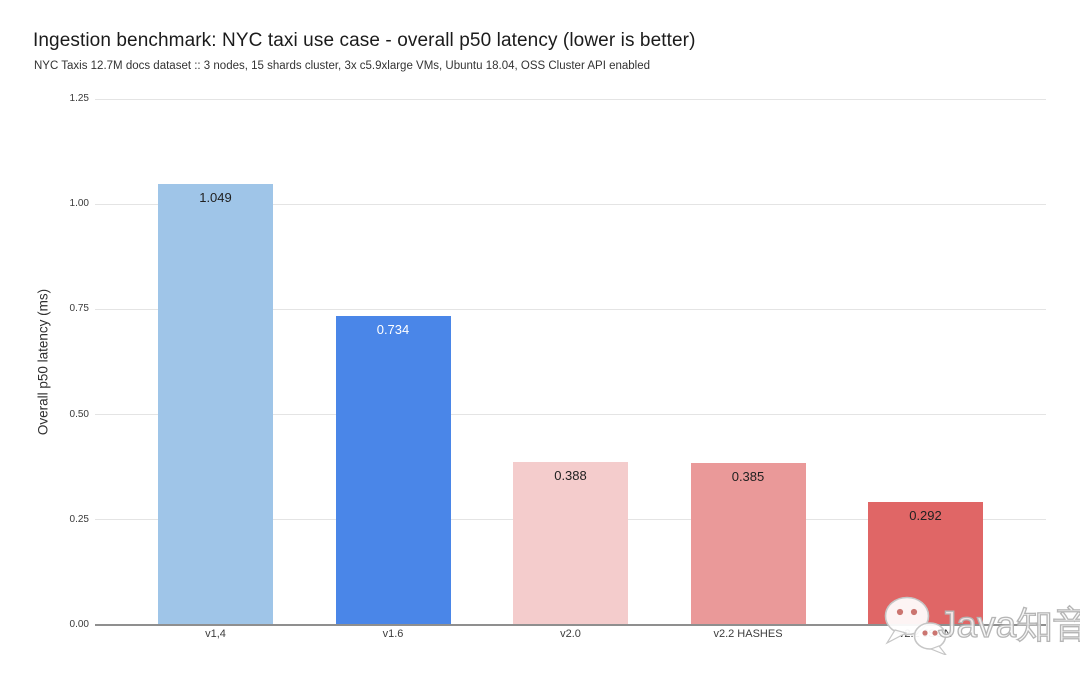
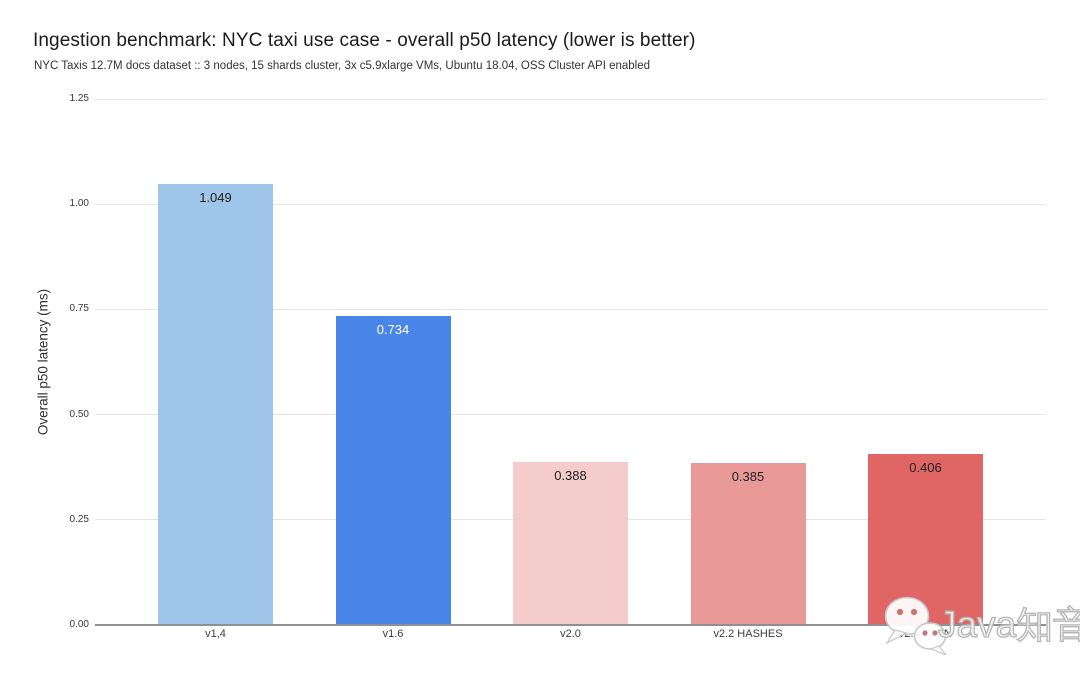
v2.2 JSON: 0.292 -> 0.406
